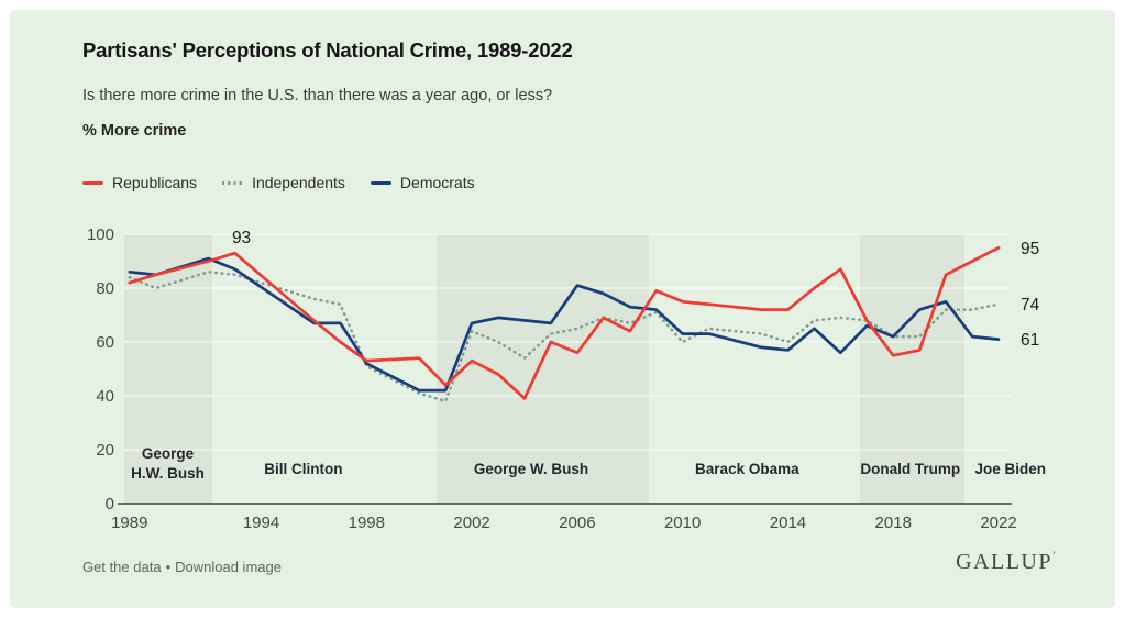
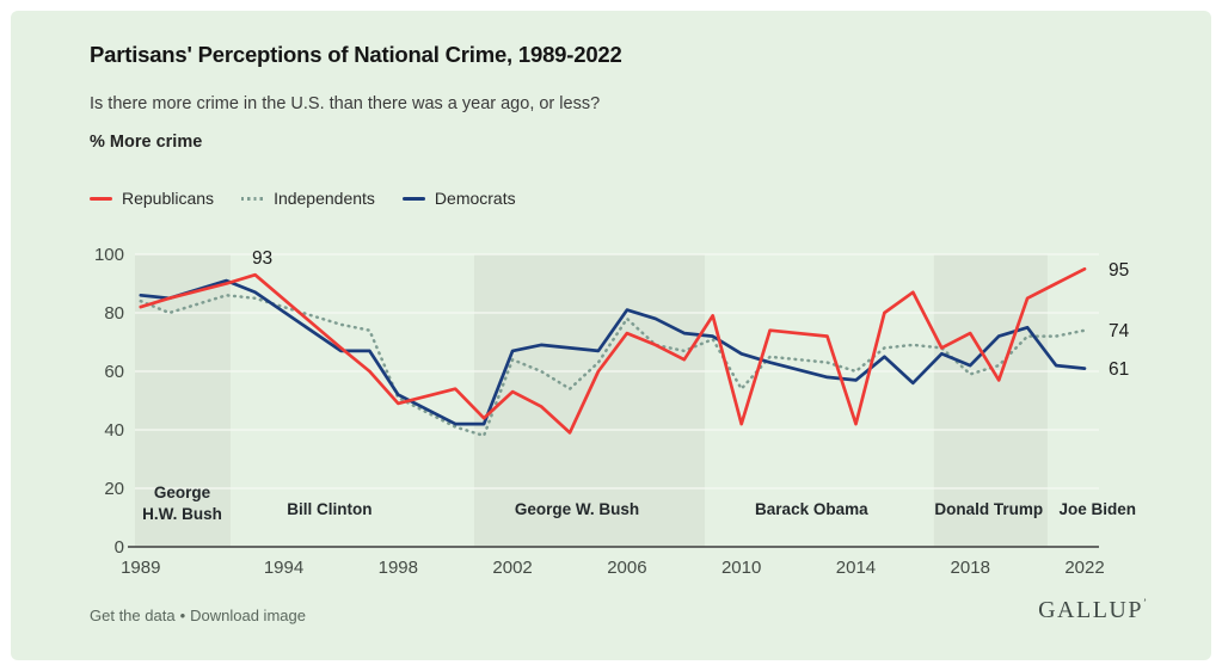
Republicans/1998: 53 -> 49
Republicans/2006: 56 -> 73
Independents/2006: 65 -> 78
Republicans/2010: 75 -> 42
Independents/2010: 60 -> 54
Democrats/2010: 63 -> 66
Republicans/2014: 72 -> 42
Republicans/2018: 55 -> 73
Independents/2018: 62 -> 59
